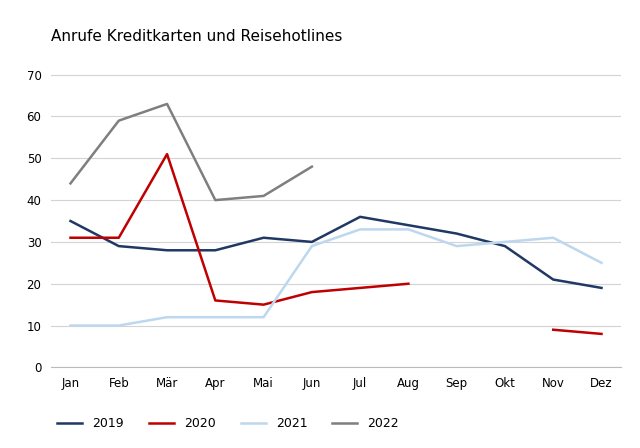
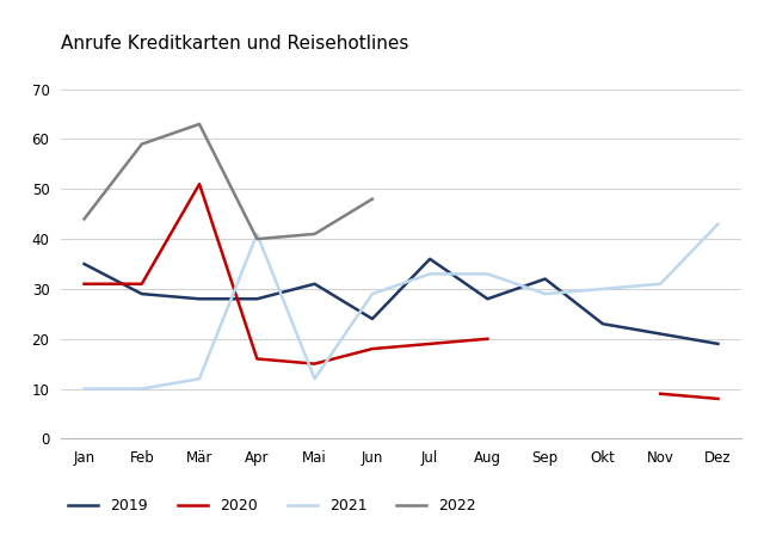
2021/Apr: 12 -> 41
2019/Jun: 30 -> 24
2019/Aug: 34 -> 28
2019/Okt: 29 -> 23
2021/Dez: 25 -> 43
